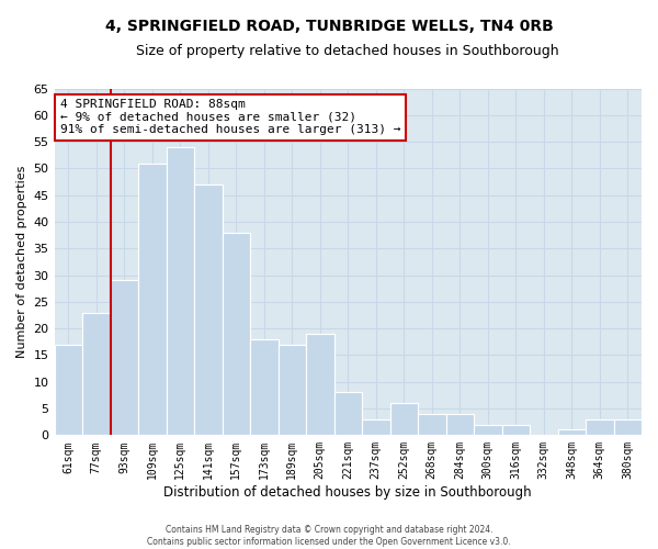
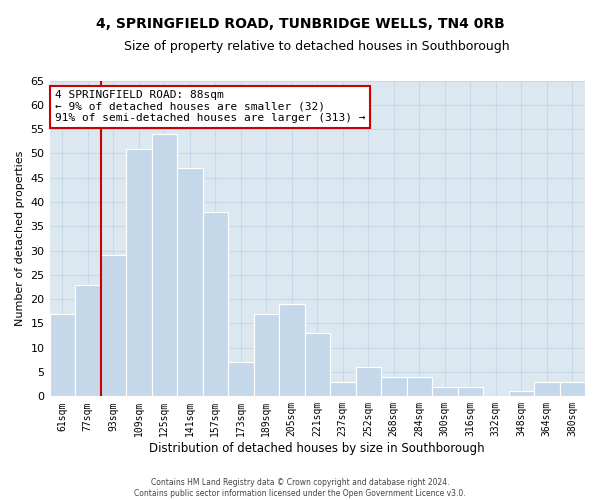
173sqm: 18 -> 7
221sqm: 8 -> 13
